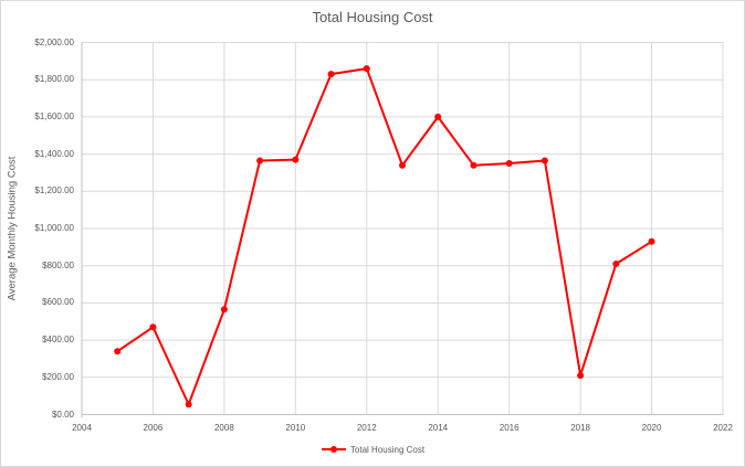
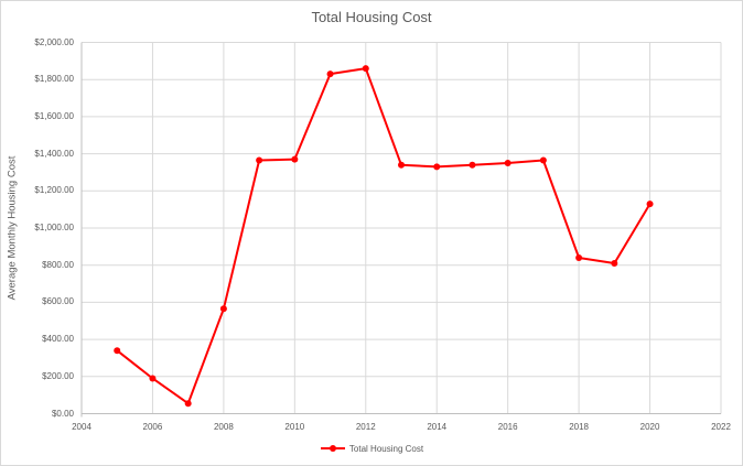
2006: $470 -> $190
2014: $1600 -> $1330
2018: $210 -> $840
2020: $930 -> $1130
